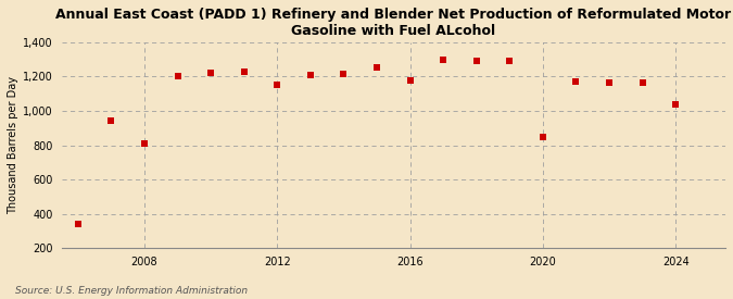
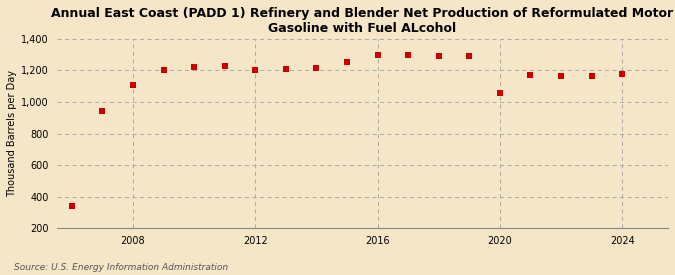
2008: 810 -> 1,110
2012: 1,150 -> 1,200
2016: 1,180 -> 1,300
2020: 850 -> 1,060
2024: 1,040 -> 1,180
